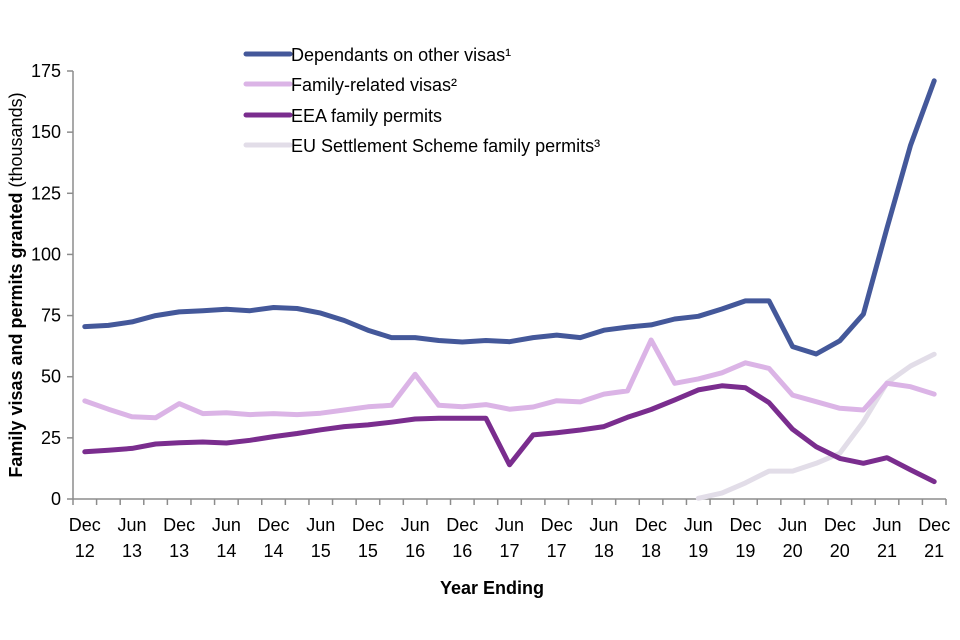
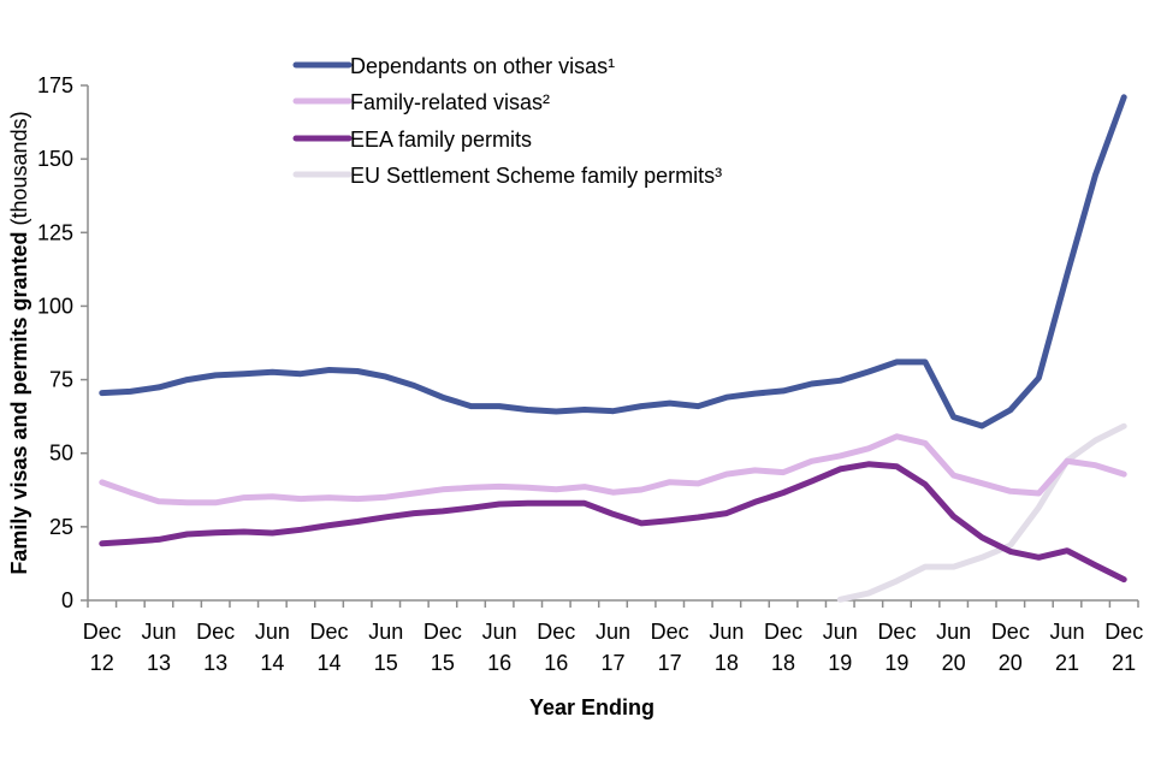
Family-related visas²/Dec 13: 39 -> 33
Family-related visas²/Jun 16: 51 -> 39
EEA family permits/Jun 17: 14 -> 29
Family-related visas²/Dec 18: 65 -> 44
